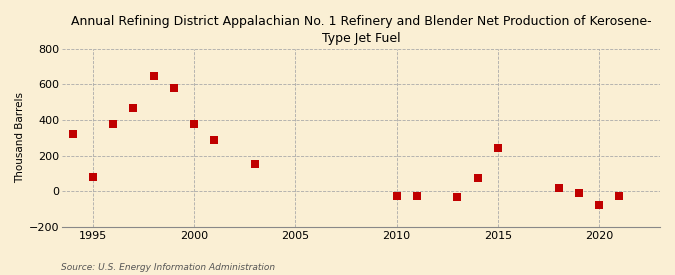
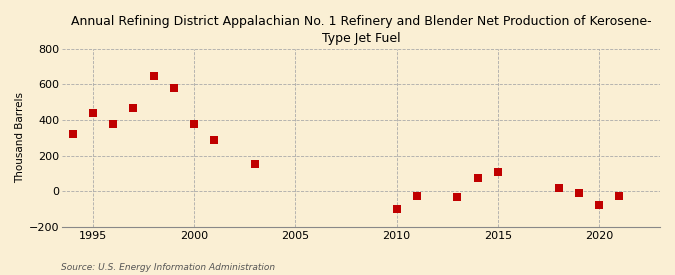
1995: 80 -> 440
2010: -30 -> -100
2015: 240 -> 110
